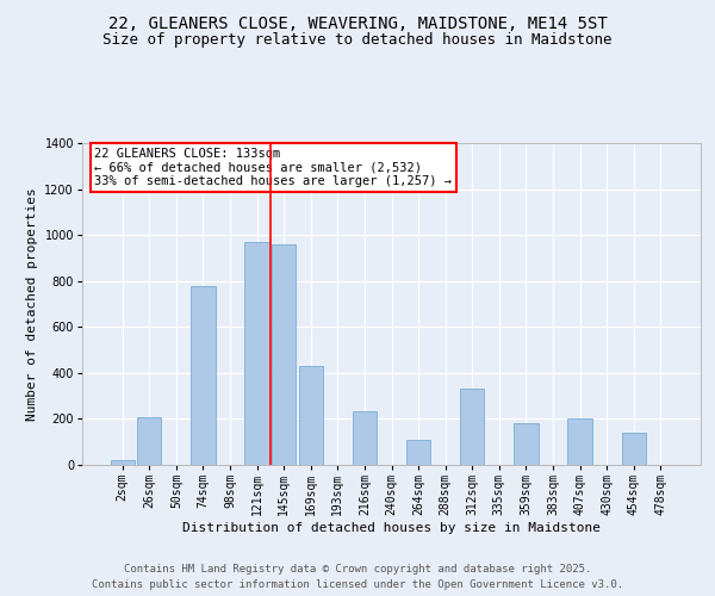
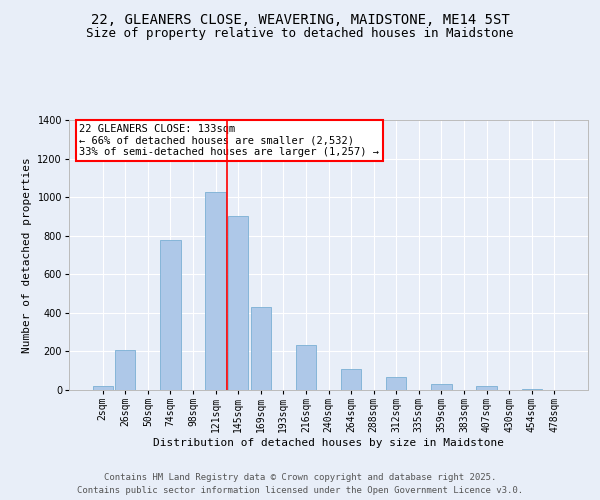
121sqm: 970 -> 1020
145sqm: 960 -> 900
312sqm: 330 -> 70
359sqm: 180 -> 30
407sqm: 200 -> 20
454sqm: 140 -> 0
